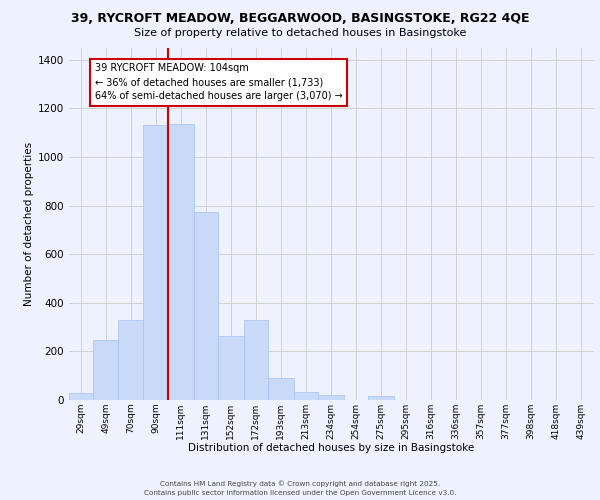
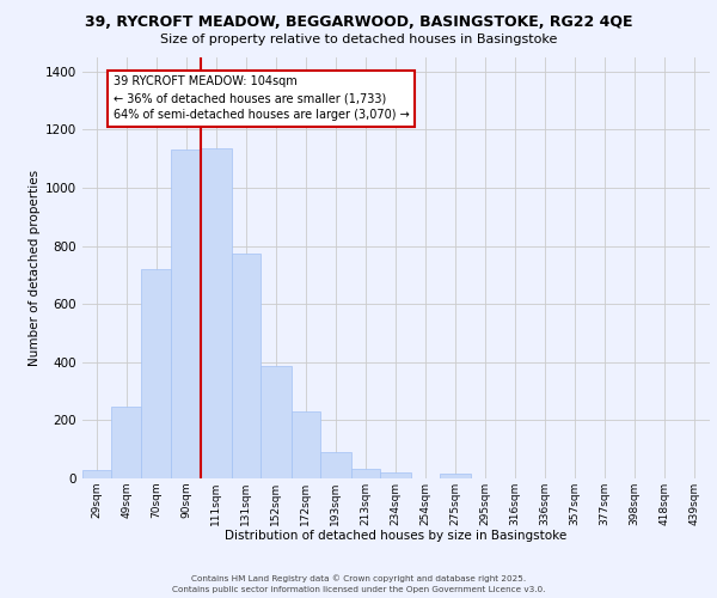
70sqm: 330 -> 720
152sqm: 265 -> 385
172sqm: 330 -> 232
